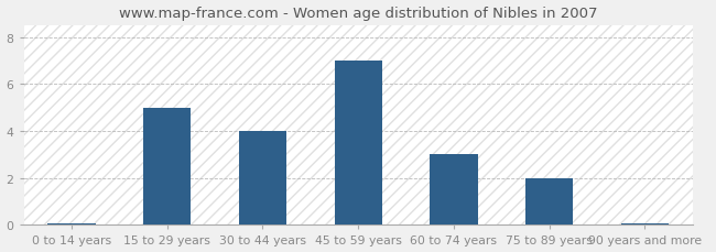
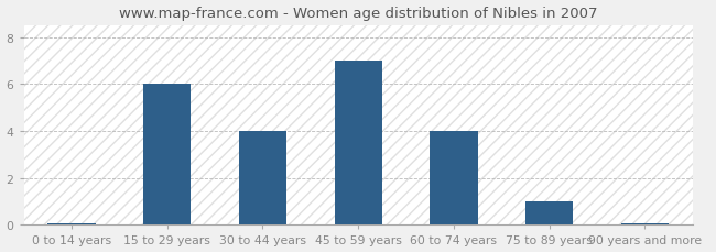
15 to 29 years: 5.00 -> 6.00
60 to 74 years: 3.00 -> 4.00
75 to 89 years: 2.00 -> 1.00
